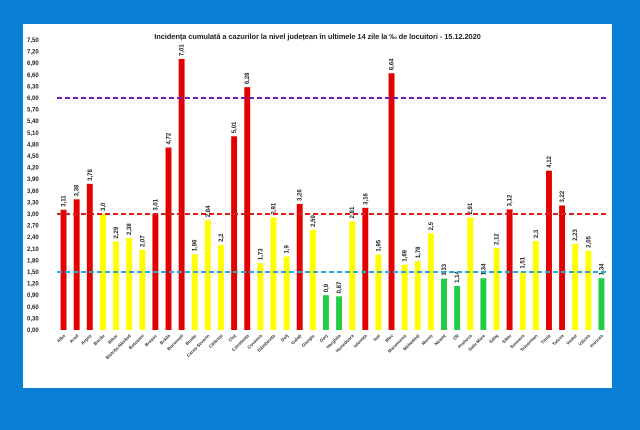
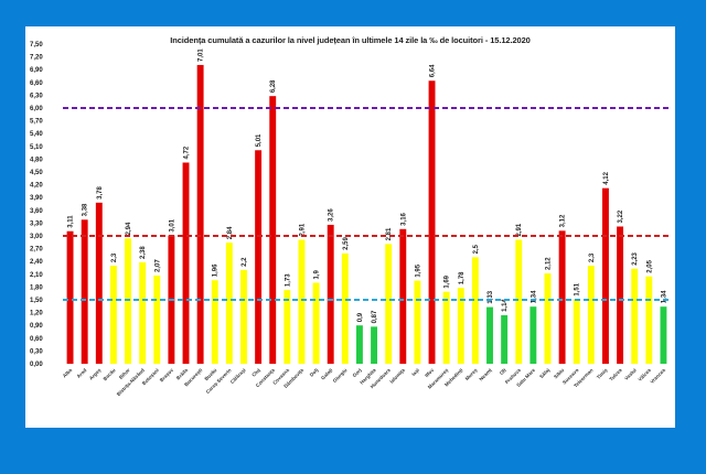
Bacău: 3,0 -> 2,3
Bihor: 2,29 -> 2,94
